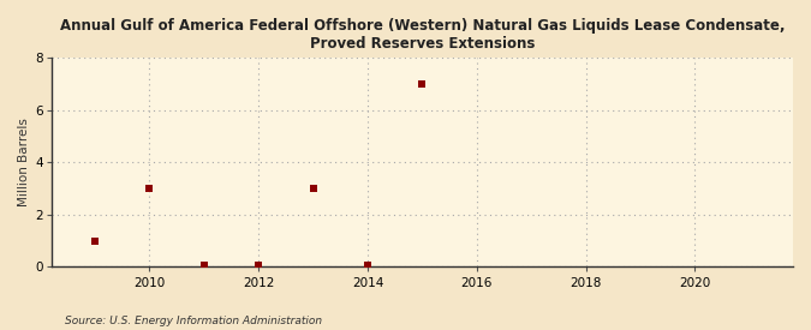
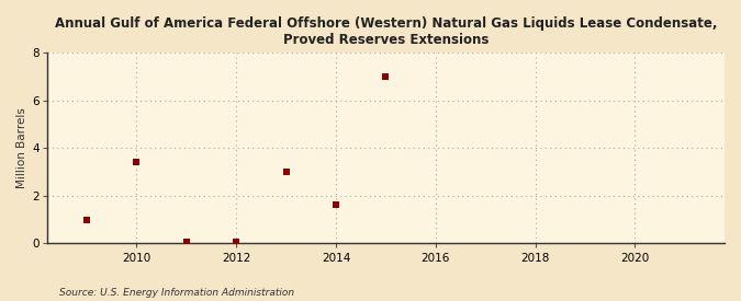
2010: 3.00 -> 3.40
2014: 0.07 -> 1.65
